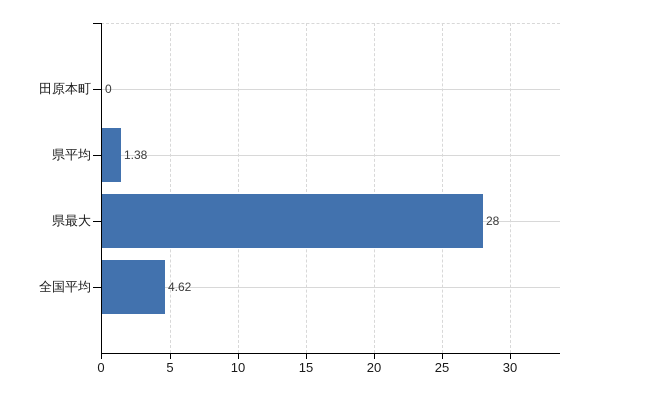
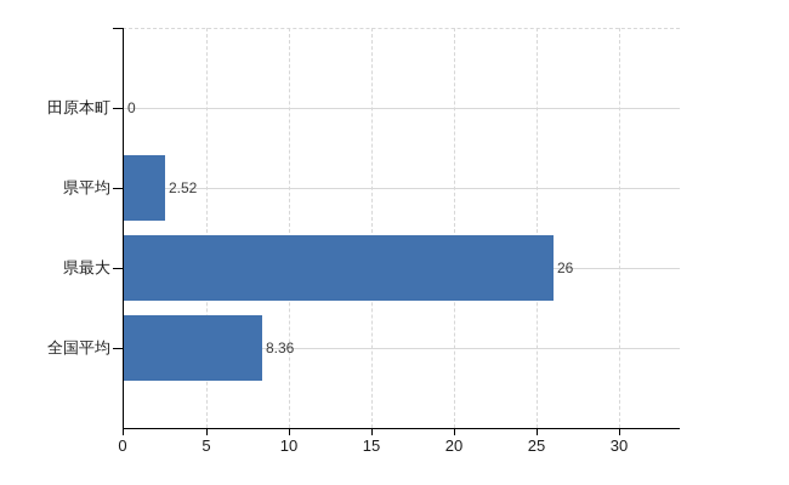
県平均: 1.38 -> 2.52
県最大: 28 -> 26
全国平均: 4.62 -> 8.36
